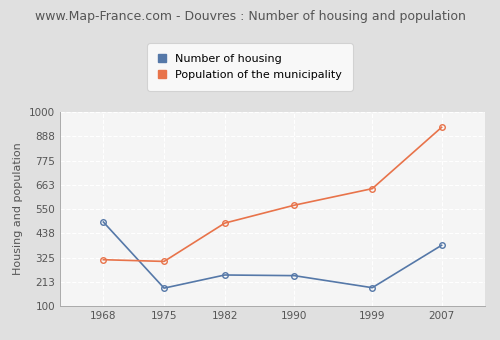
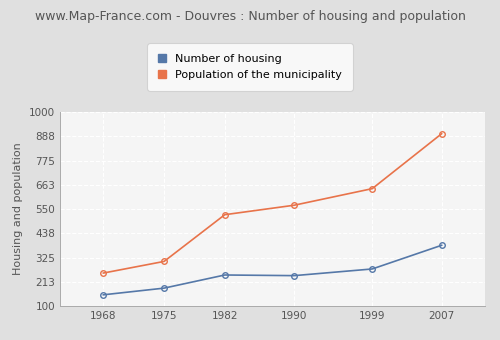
Number of housing/1968: 490 -> 152
Population of the municipality/1968: 315 -> 253
Population of the municipality/1982: 485 -> 524
Number of housing/1999: 185 -> 272
Population of the municipality/2007: 930 -> 900
